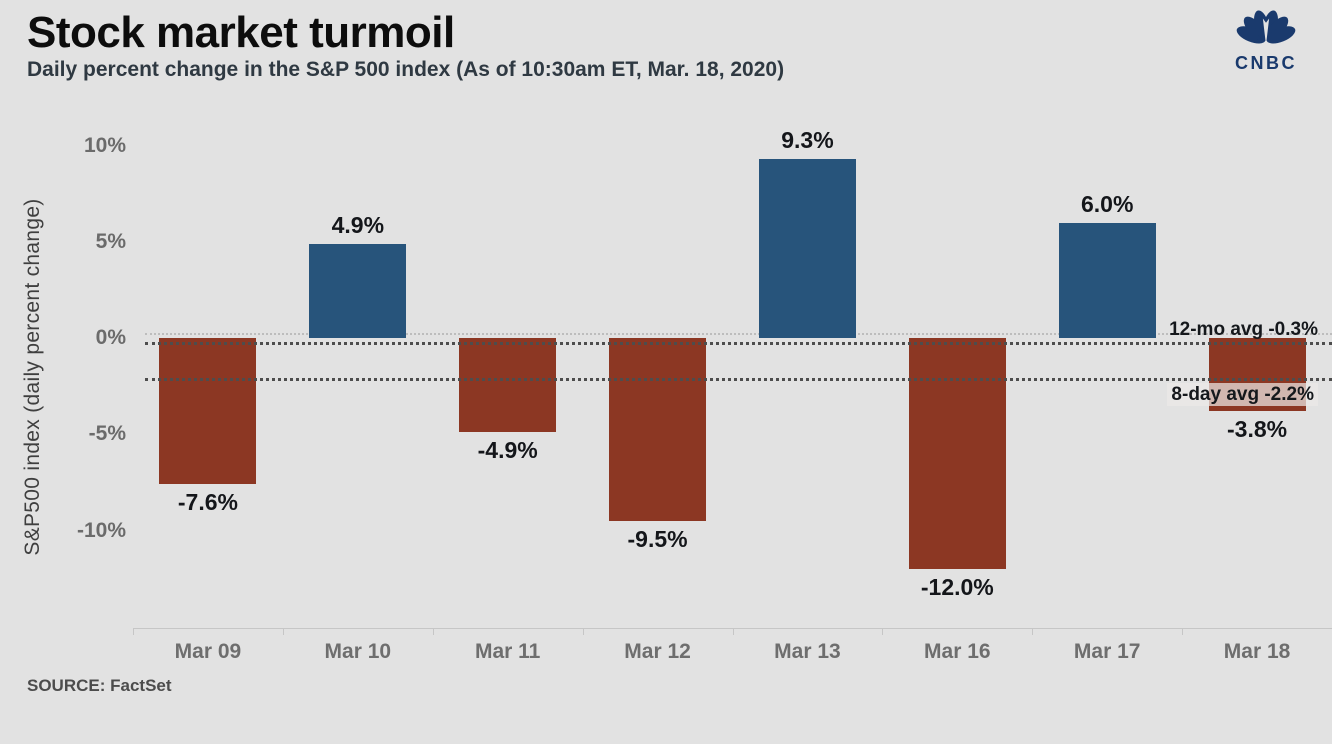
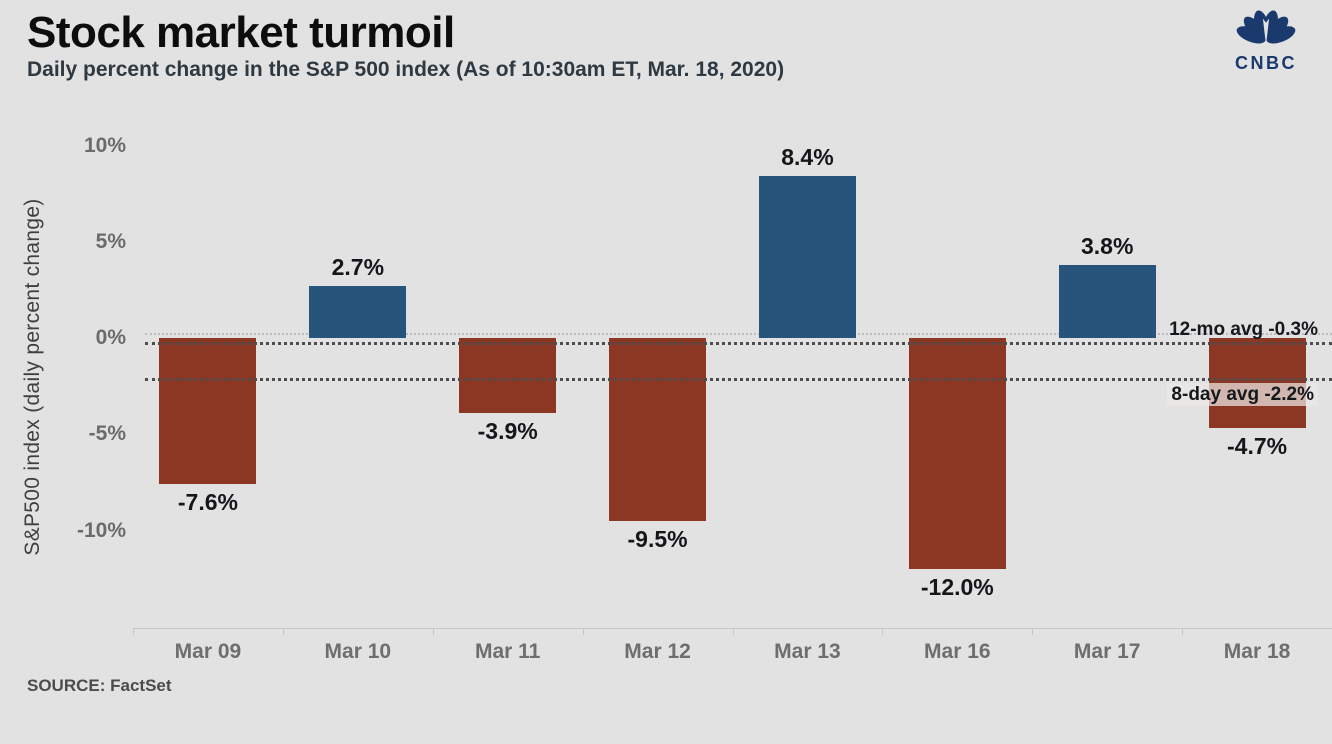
Mar 10: 4.9% -> 2.7%
Mar 11: -4.9% -> -3.9%
Mar 13: 9.3% -> 8.4%
Mar 17: 6.0% -> 3.8%
Mar 18: -3.8% -> -4.7%
